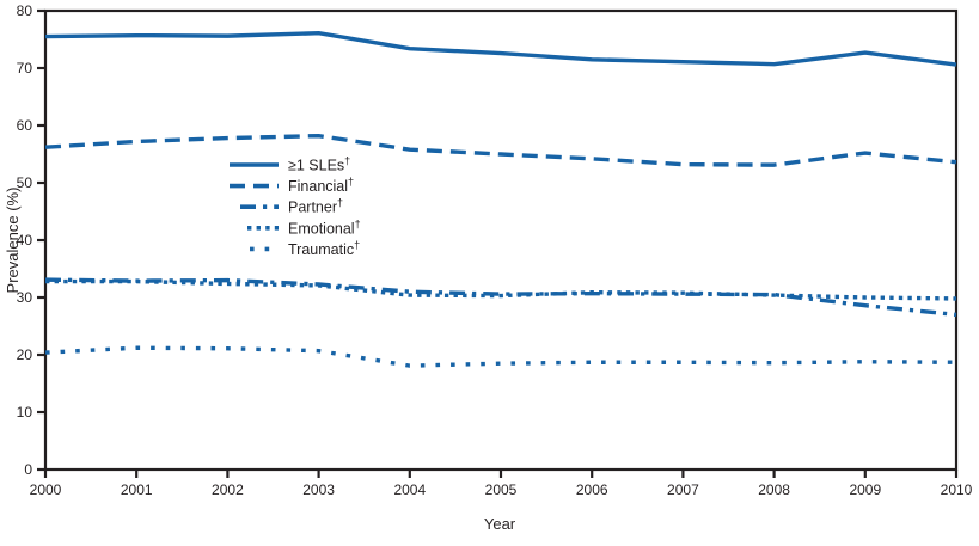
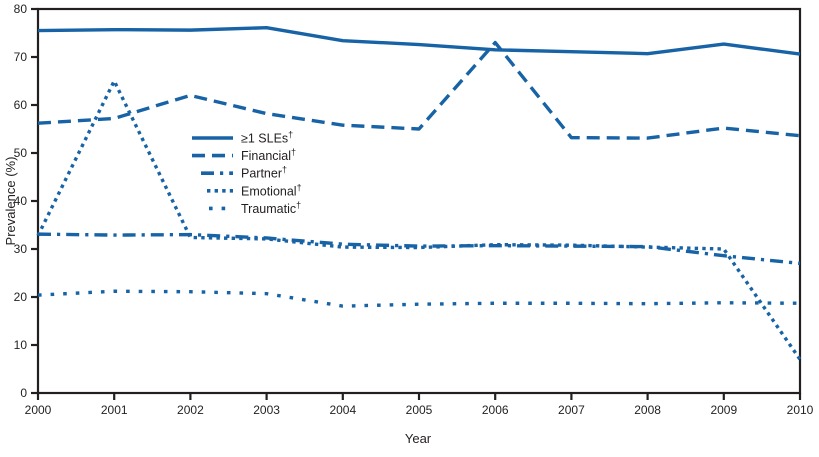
Emotional/2001: 33 -> 65
Financial/2002: 58 -> 62
Financial/2006: 54 -> 73
Emotional/2010: 30 -> 7
